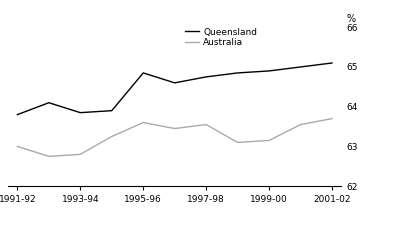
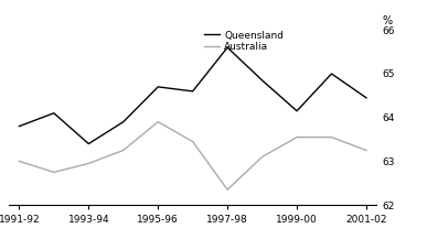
Queensland/1993-94: 63.85 -> 63.40
Australia/1993-94: 62.80 -> 62.95
Queensland/1995-96: 64.85 -> 64.70
Australia/1995-96: 63.60 -> 63.90
Queensland/1997-98: 64.75 -> 65.60
Australia/1997-98: 63.55 -> 62.35
Queensland/1999-00: 64.90 -> 64.15
Australia/1999-00: 63.15 -> 63.55
Queensland/2001-02: 65.10 -> 64.45
Australia/2001-02: 63.70 -> 63.25
